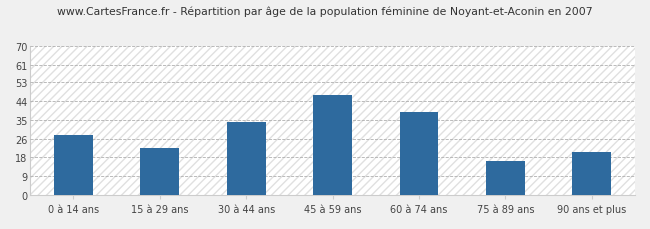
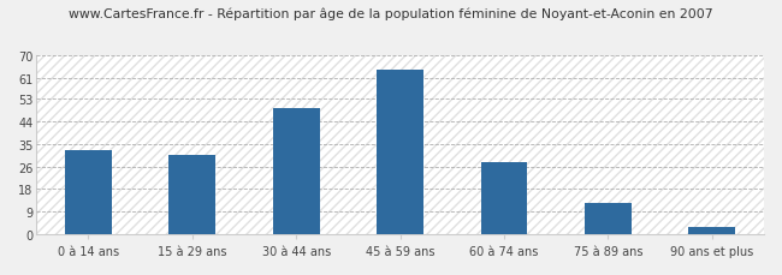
0 à 14 ans: 28 -> 33
15 à 29 ans: 22 -> 31
30 à 44 ans: 34 -> 49
45 à 59 ans: 47 -> 64
60 à 74 ans: 39 -> 28
75 à 89 ans: 16 -> 12
90 ans et plus: 20 -> 3
